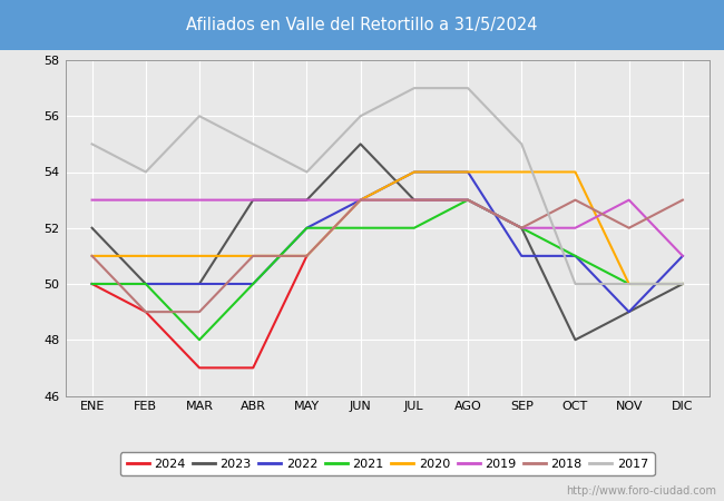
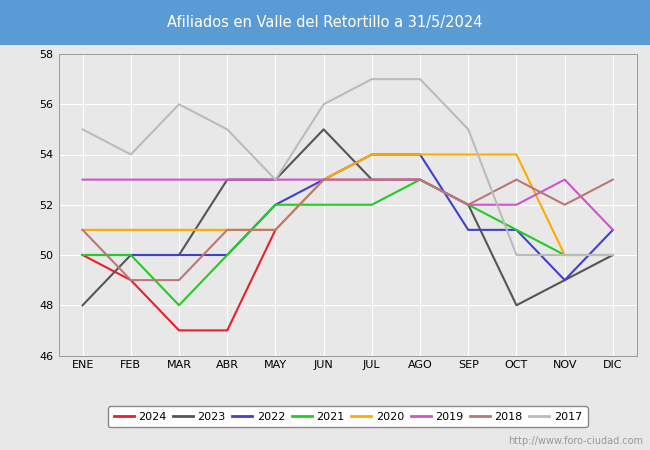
2023/ENE: 52 -> 48
2017/MAY: 54 -> 53
